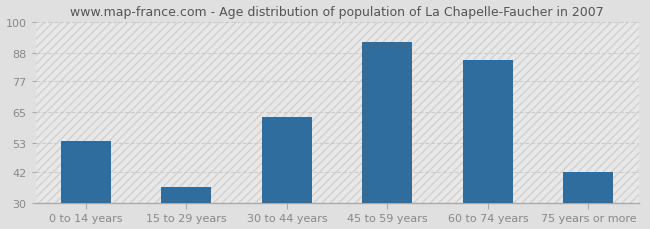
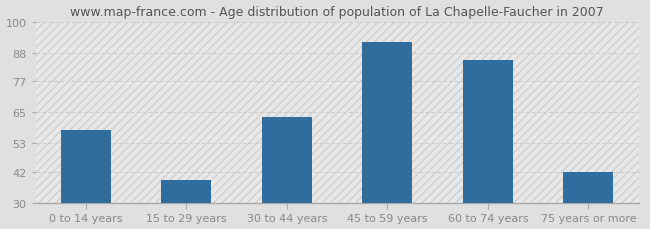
0 to 14 years: 54 -> 58
15 to 29 years: 36 -> 39
